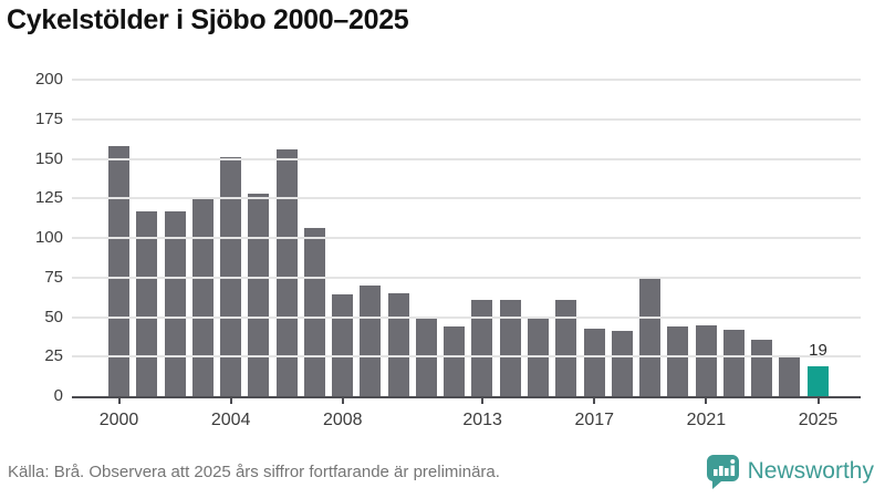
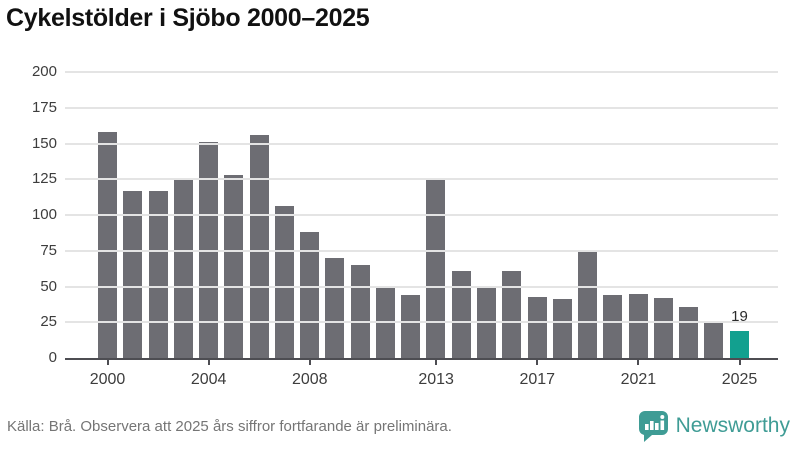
2008: 64 -> 88
2013: 61 -> 126
